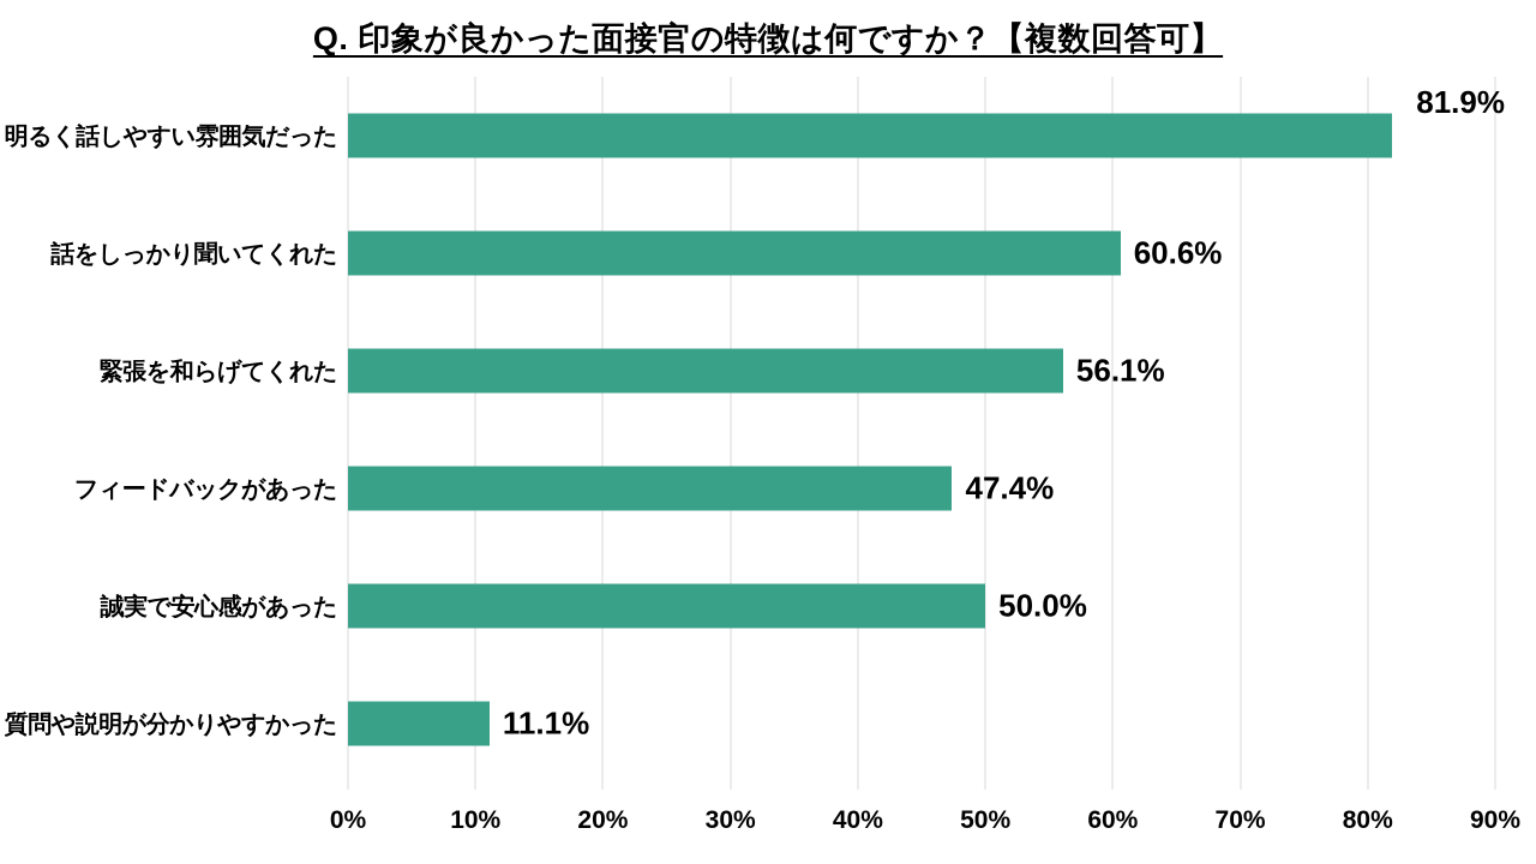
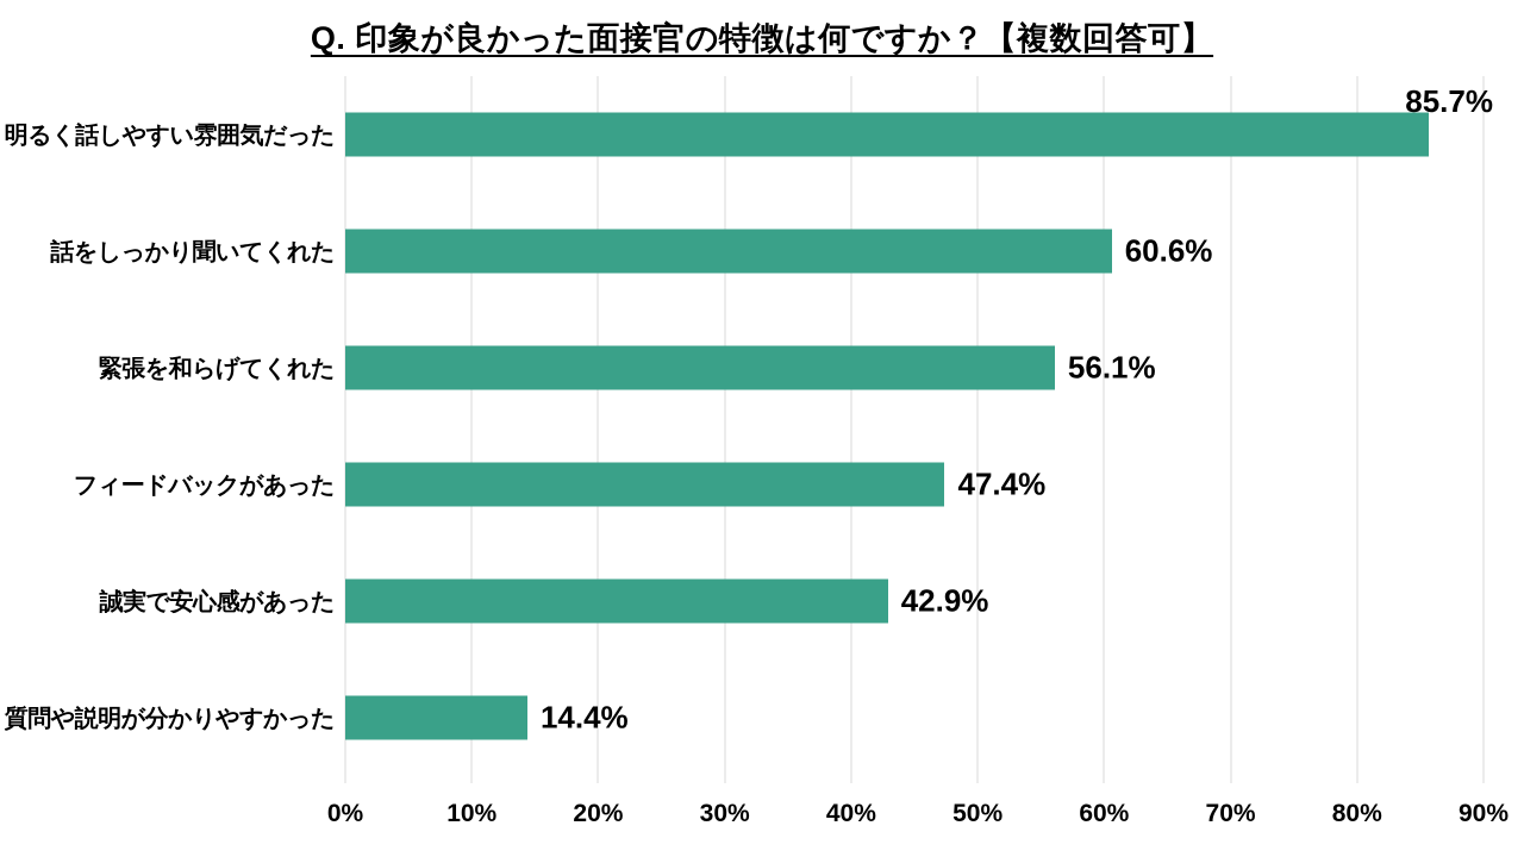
明るく話しやすい雰囲気だった: 81.9% -> 85.7%
誠実で安心感があった: 50.0% -> 42.9%
質問や説明が分かりやすかった: 11.1% -> 14.4%
